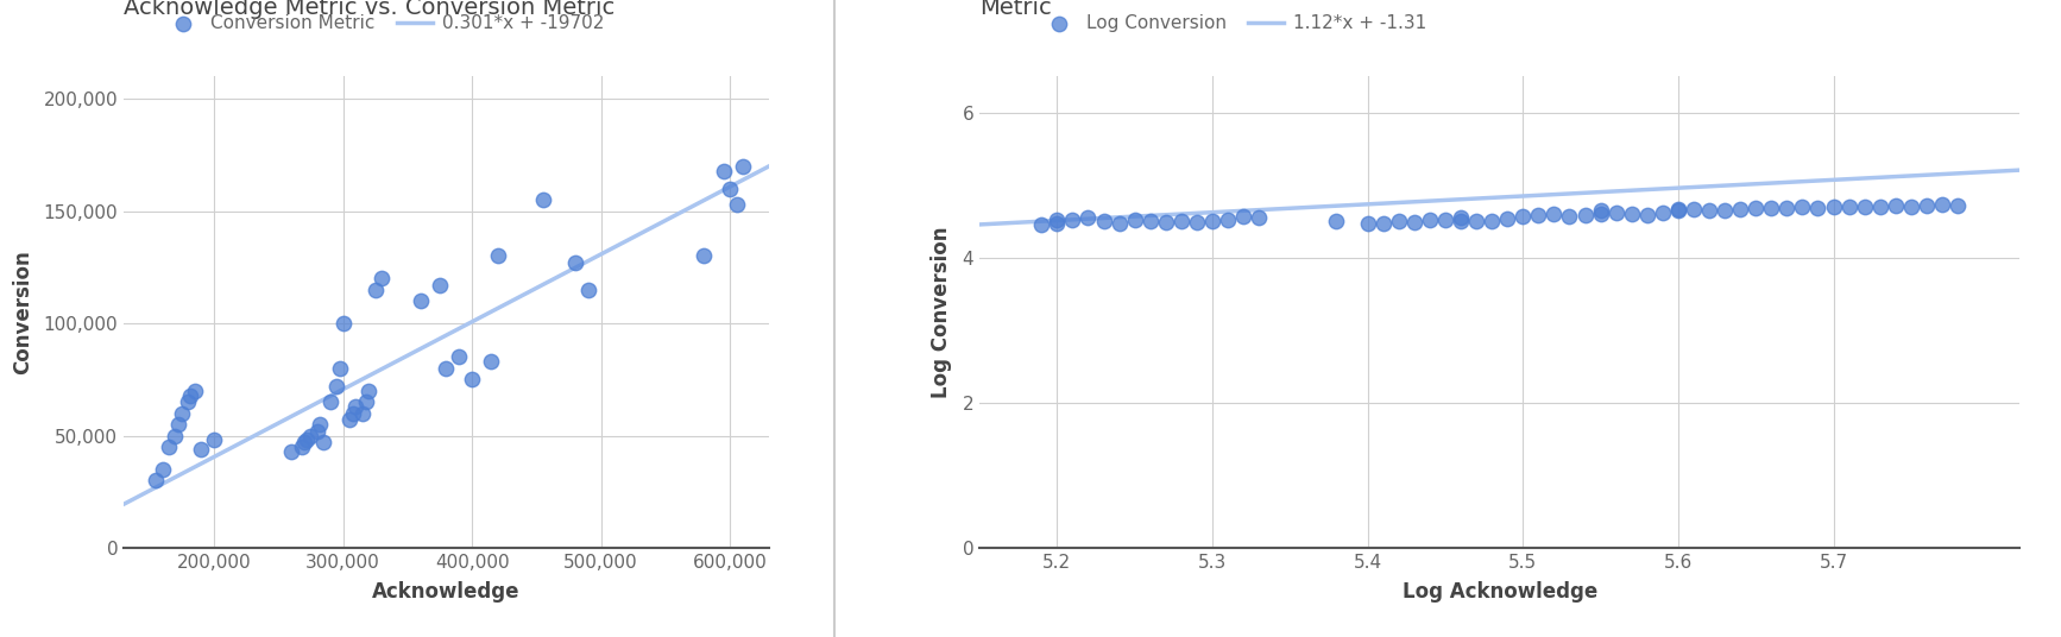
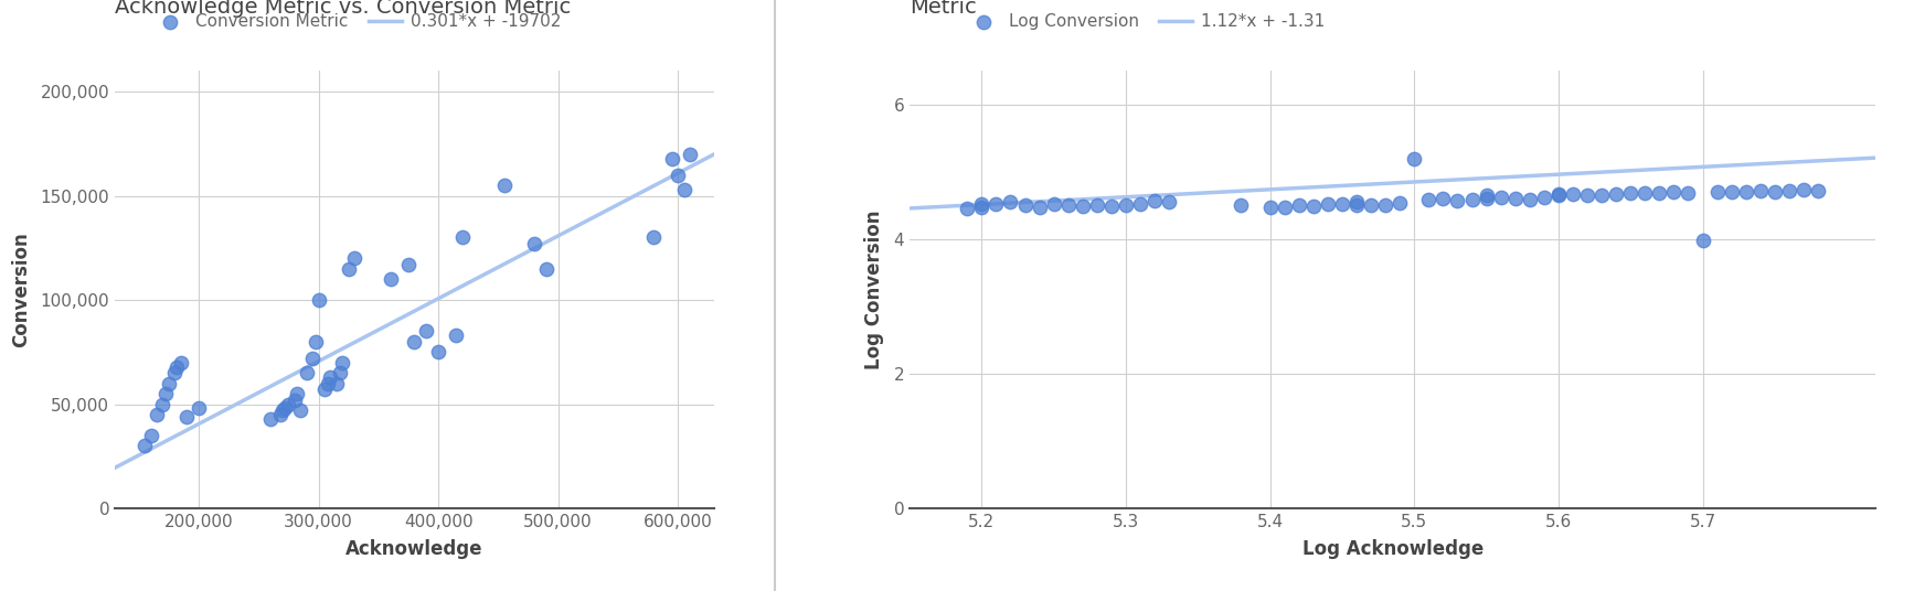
Log Conversion/5.5: 4.57 -> 5.20
Log Conversion/5.7: 4.70 -> 3.98
